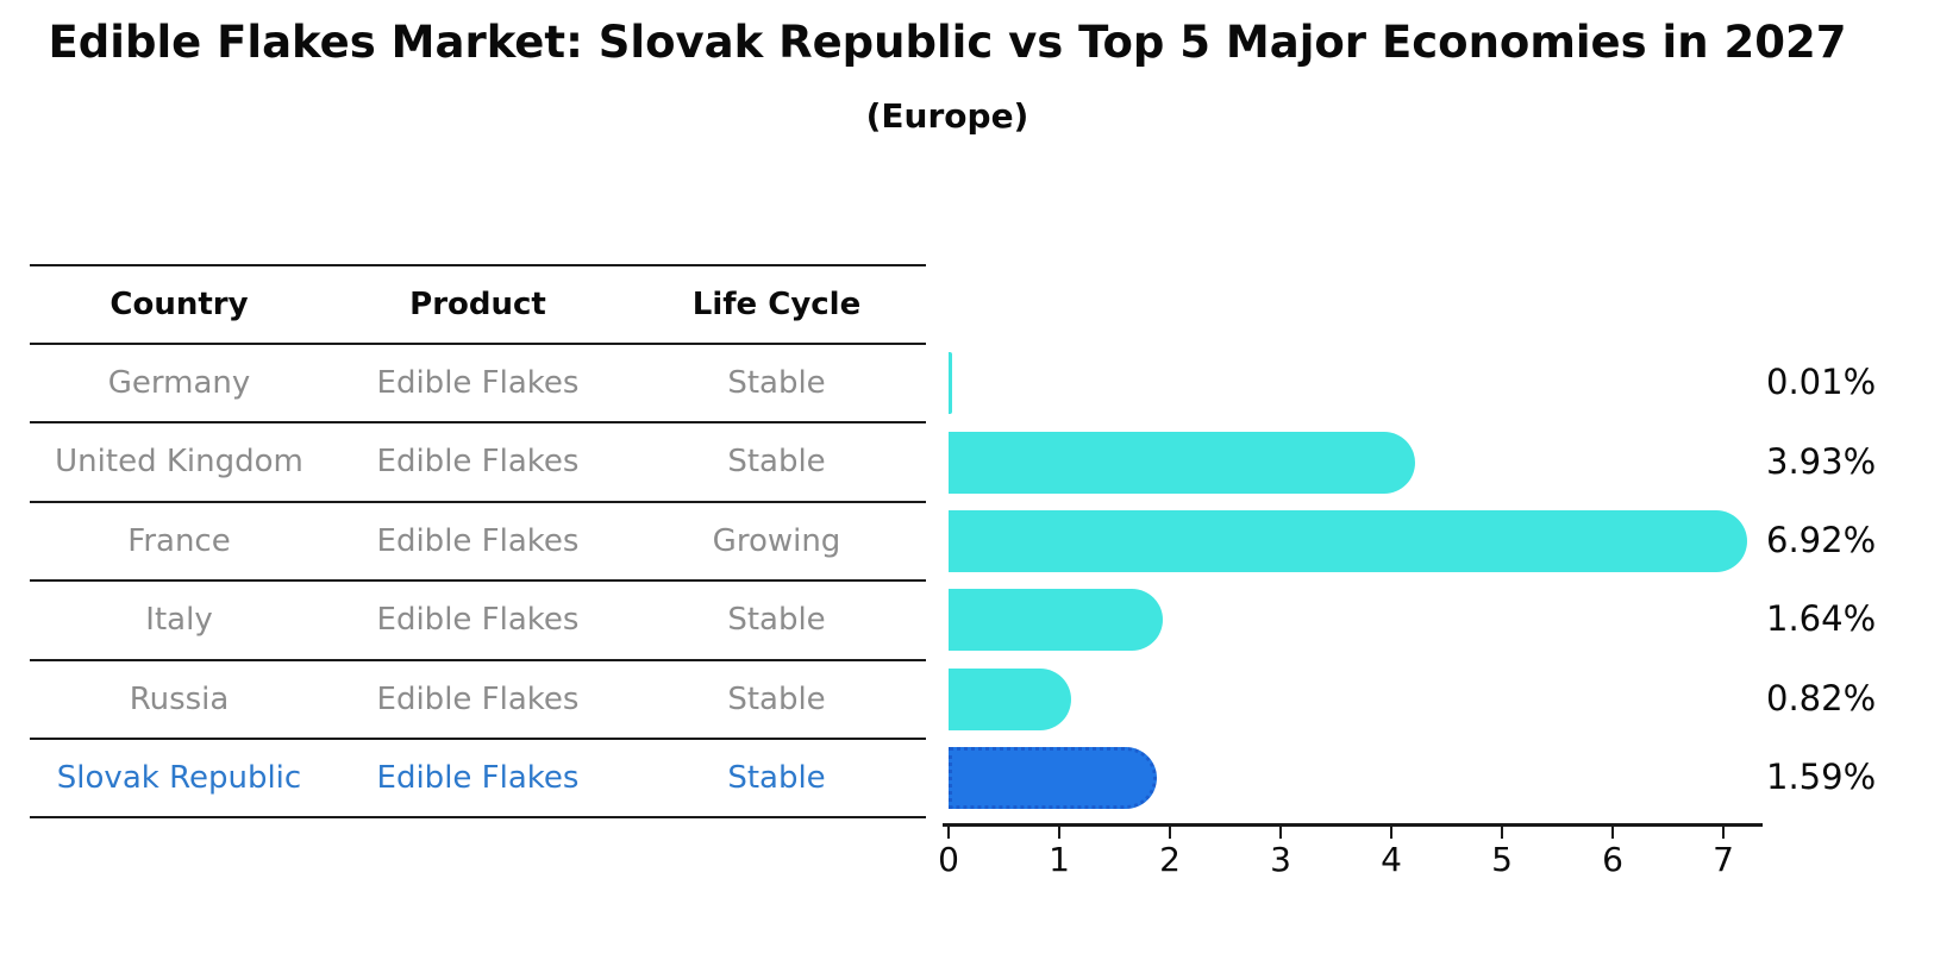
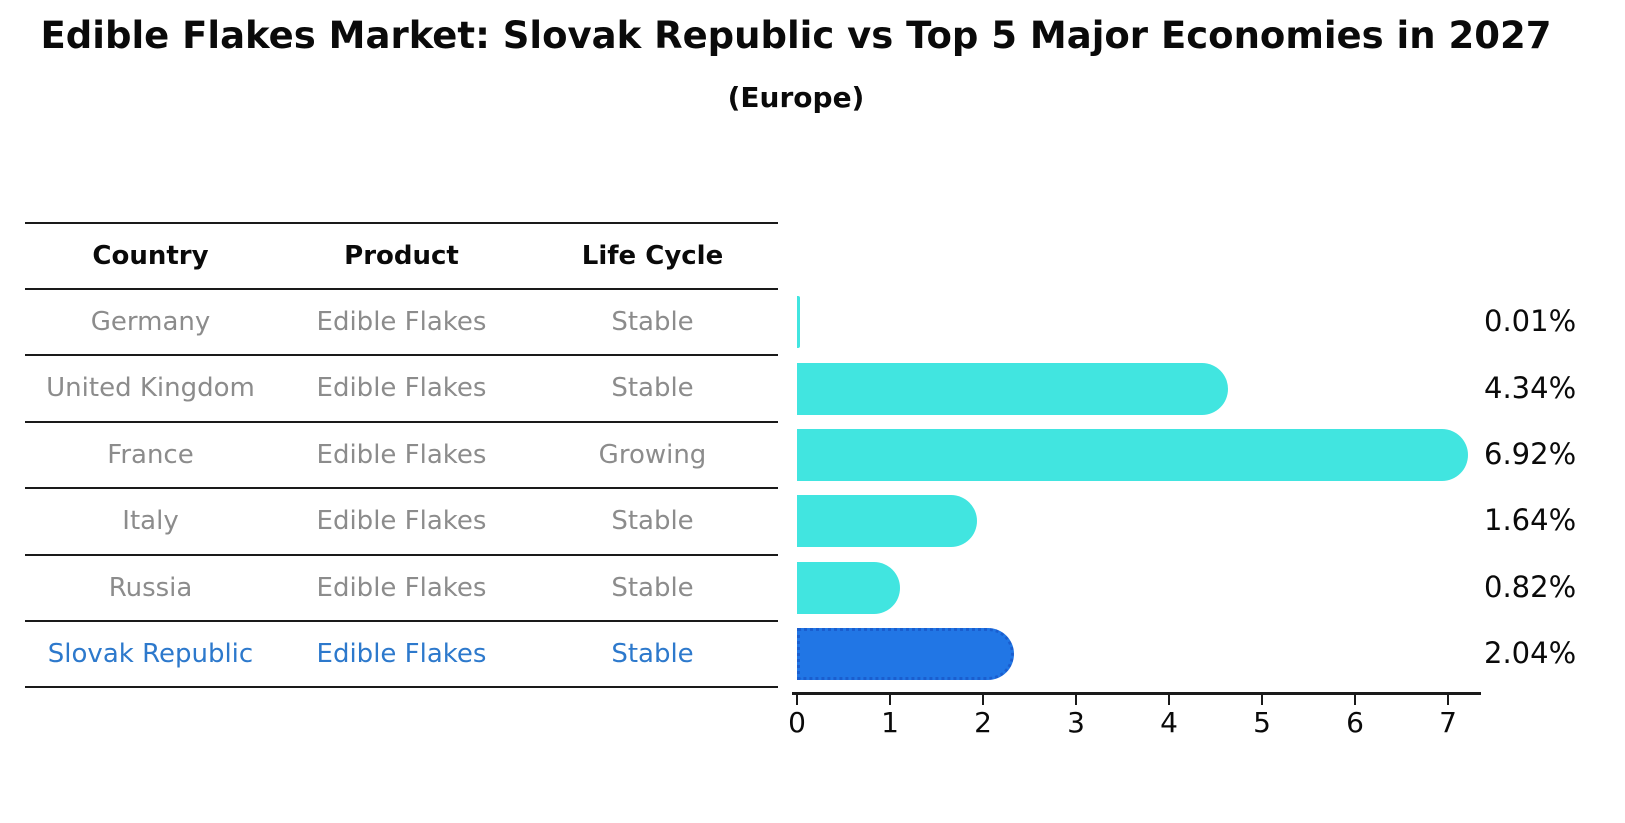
United Kingdom: 3.93% -> 4.34%
Slovak Republic: 1.59% -> 2.04%
